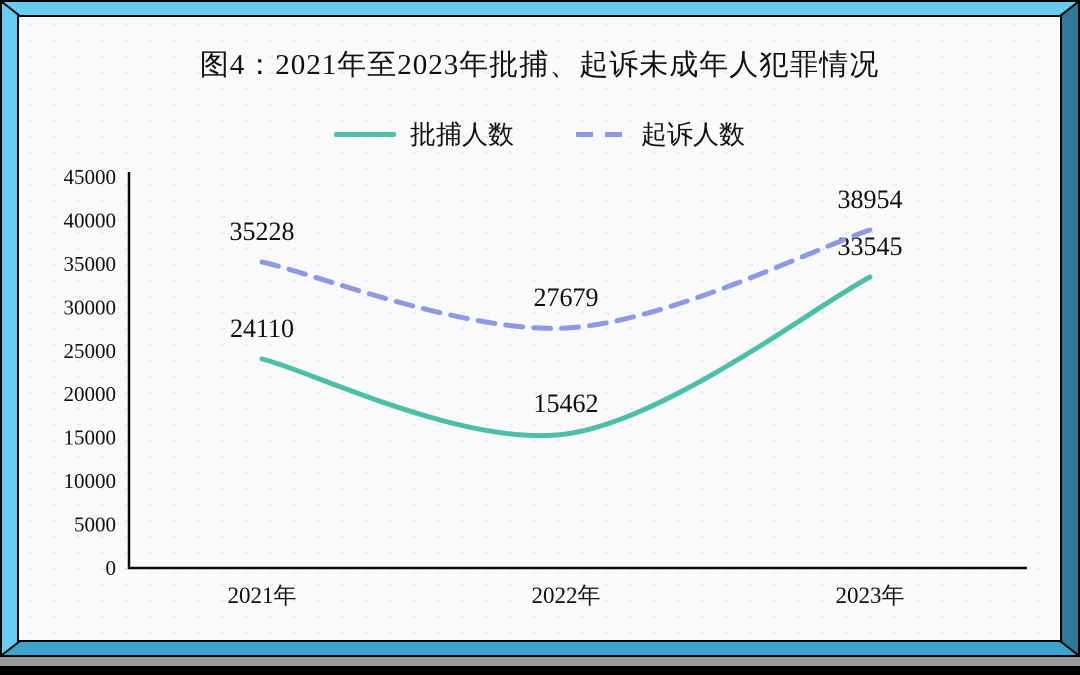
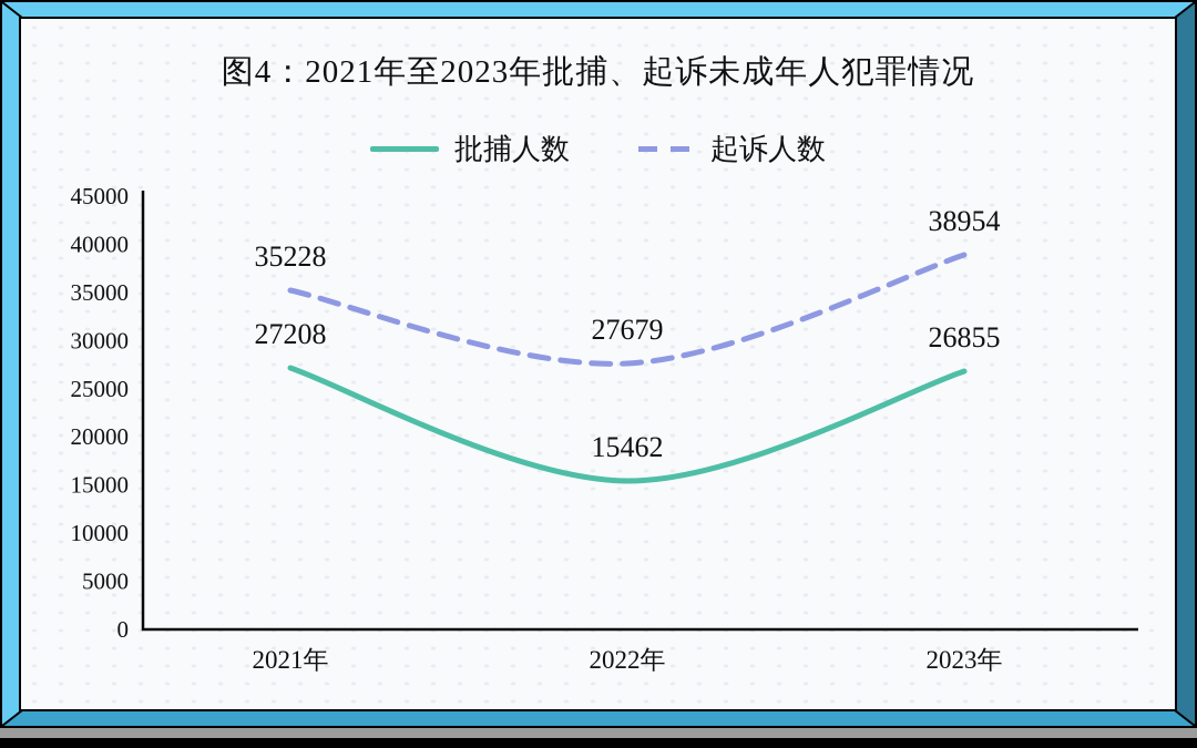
批捕人数/2021年: 24110 -> 27208
批捕人数/2023年: 33545 -> 26855
